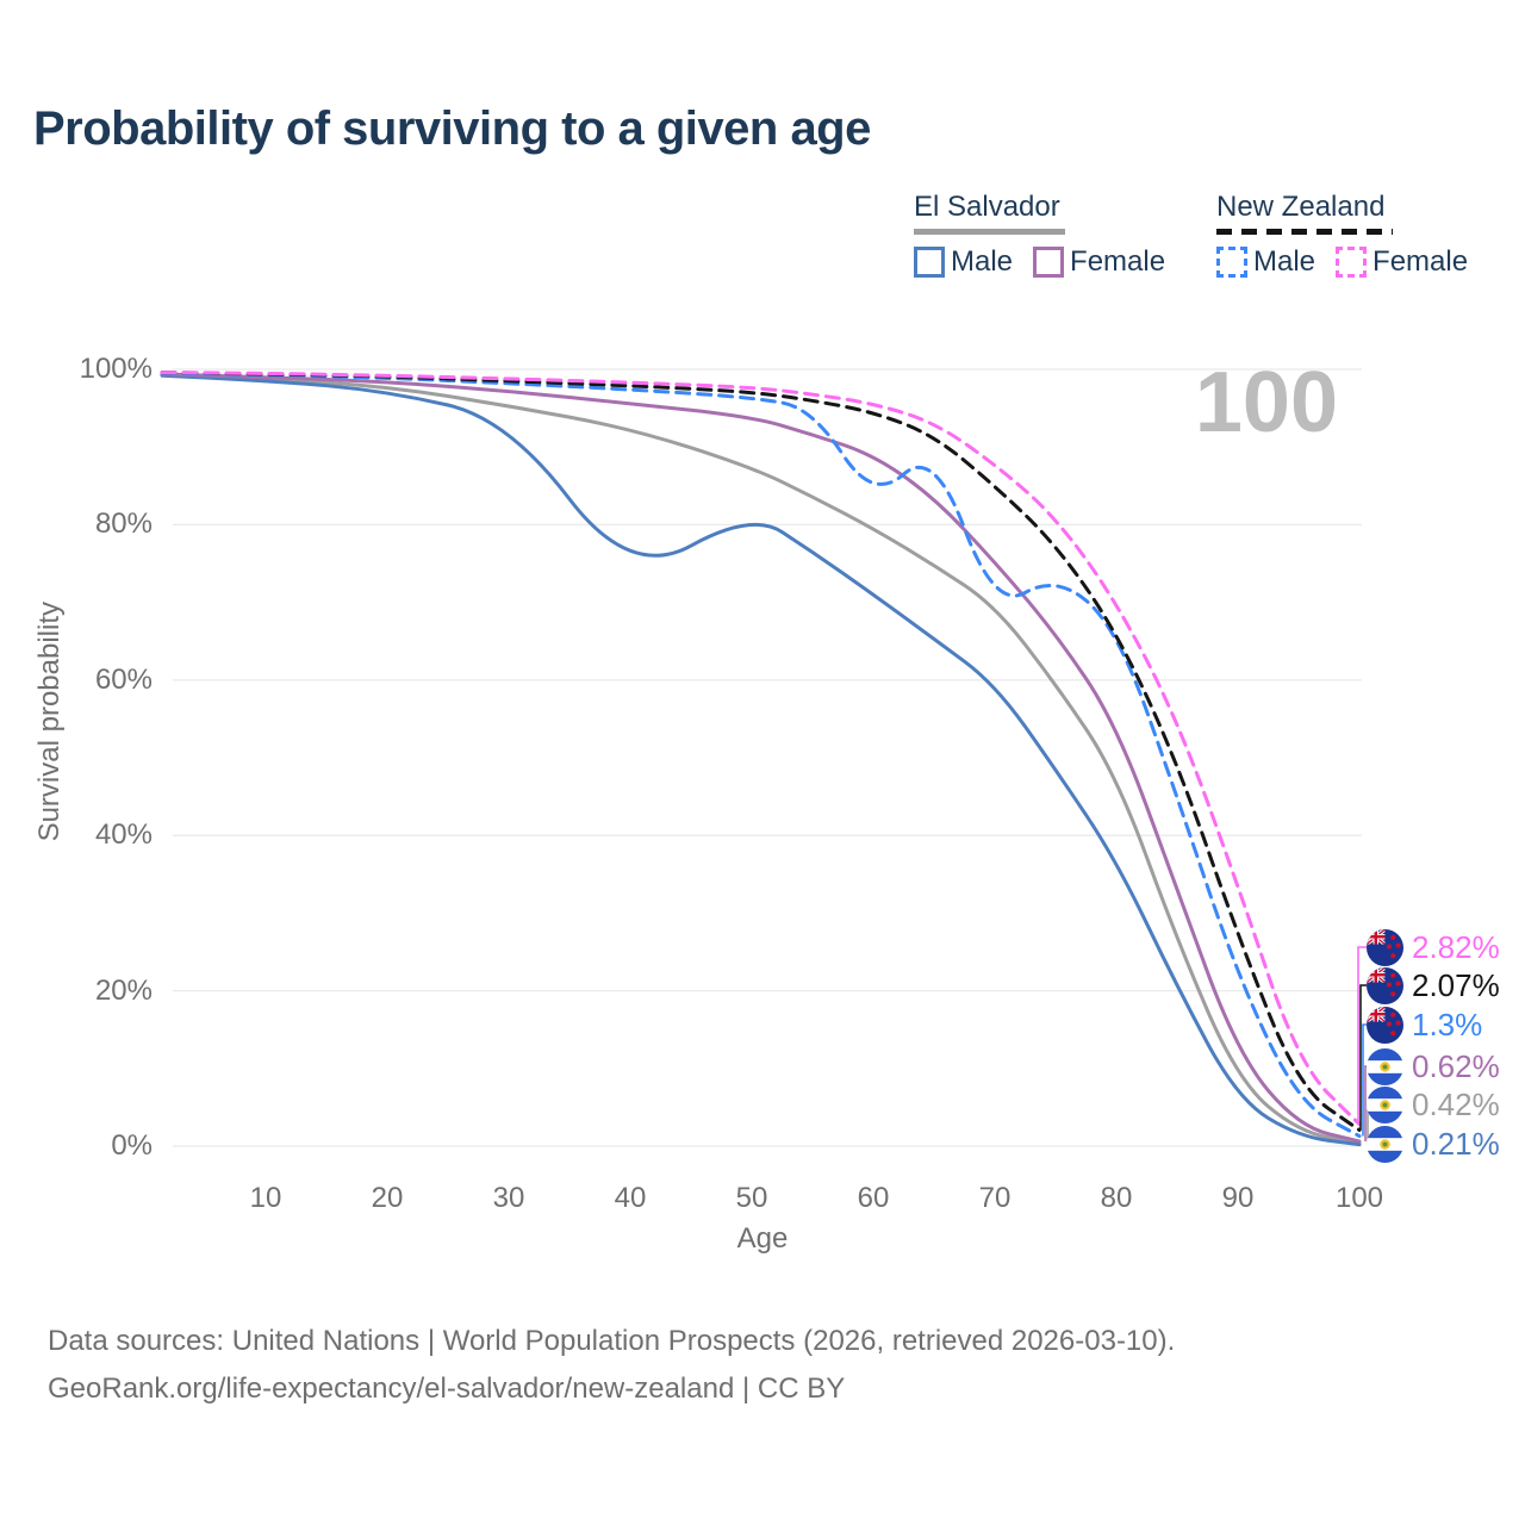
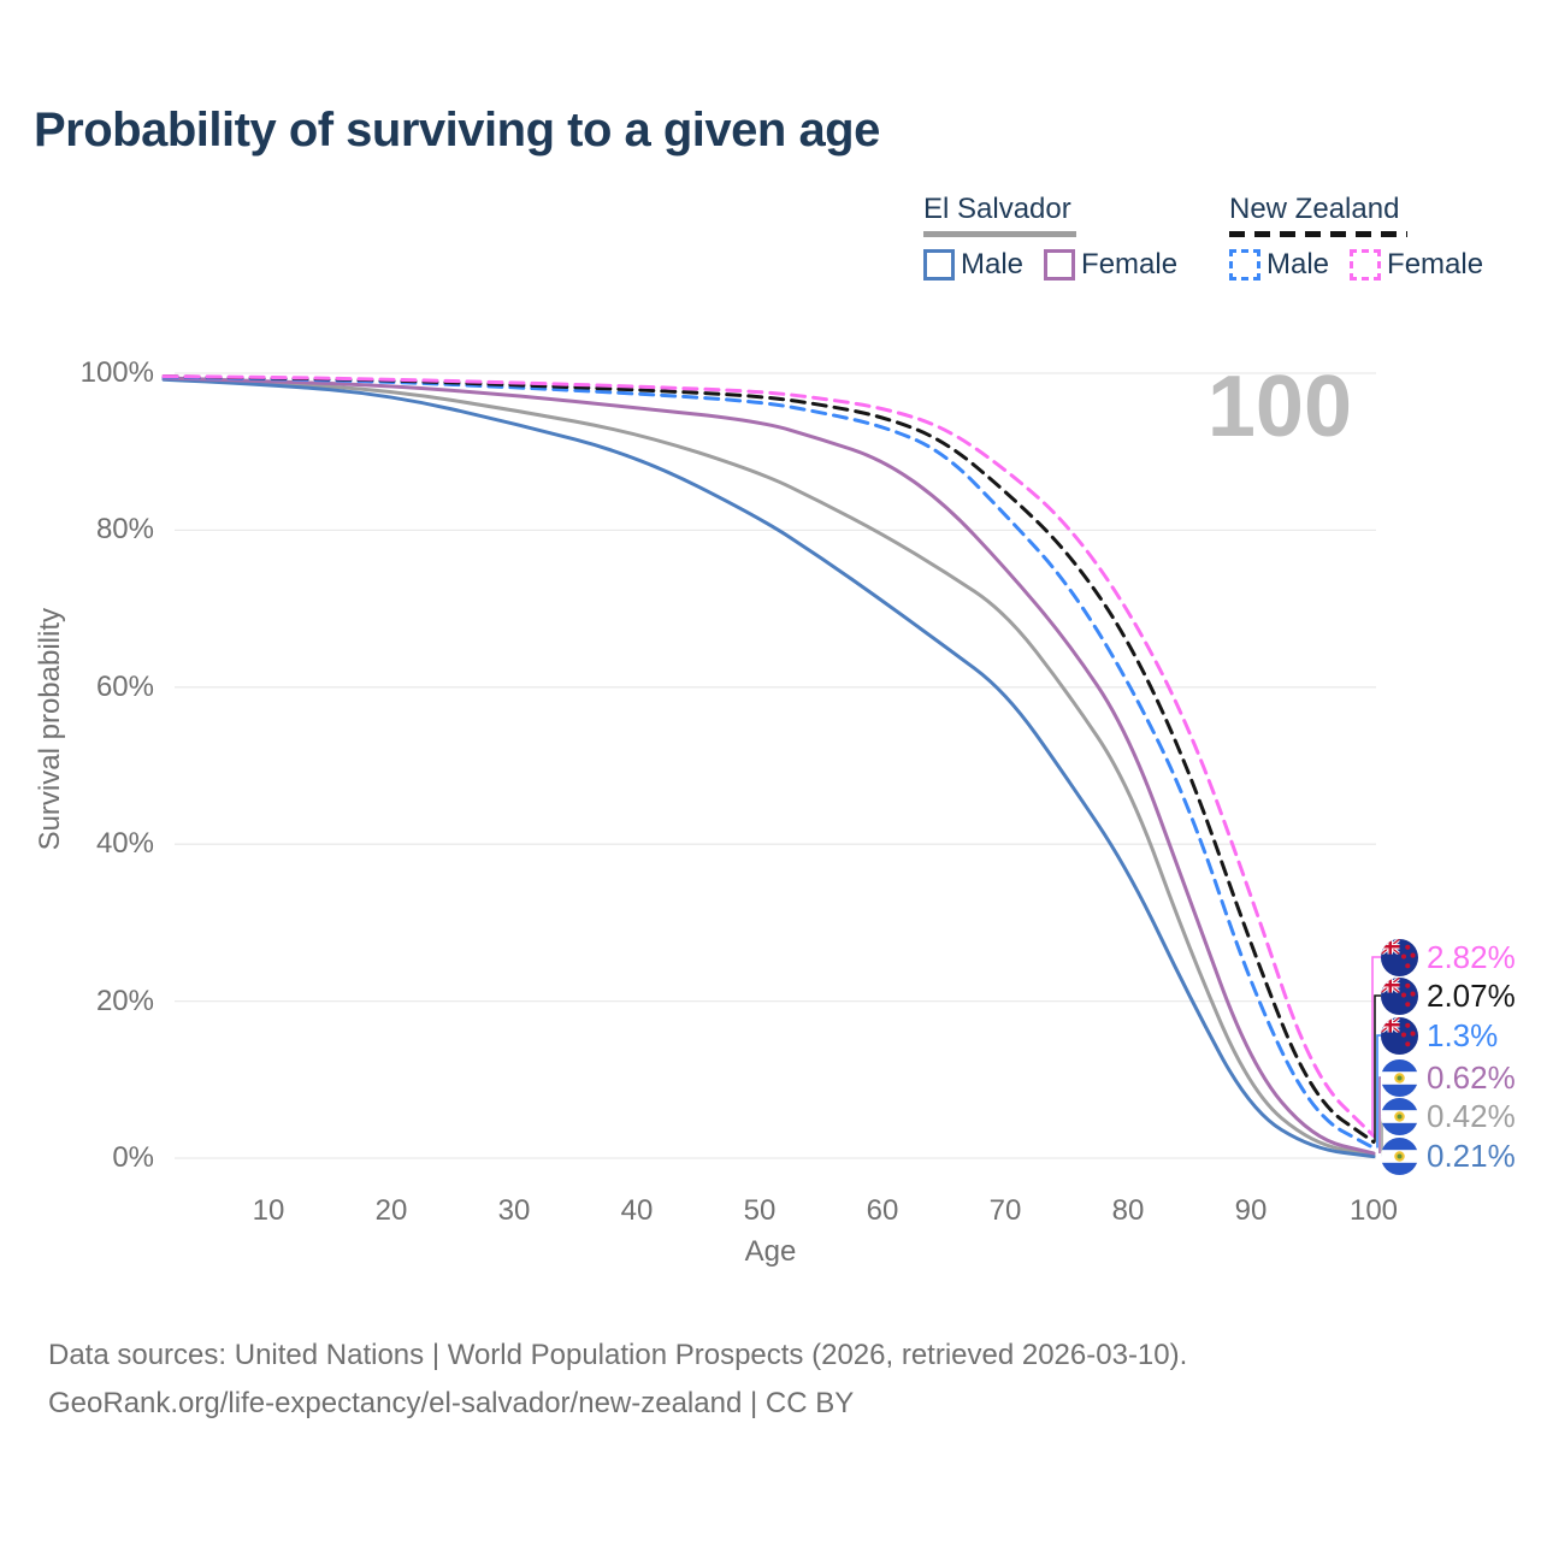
El Salvador Male/40: 73% -> 90%
New Zealand Male/60: 83% -> 93%
New Zealand Male/70: 69% -> 82%
New Zealand Male/80: 67% -> 61%
